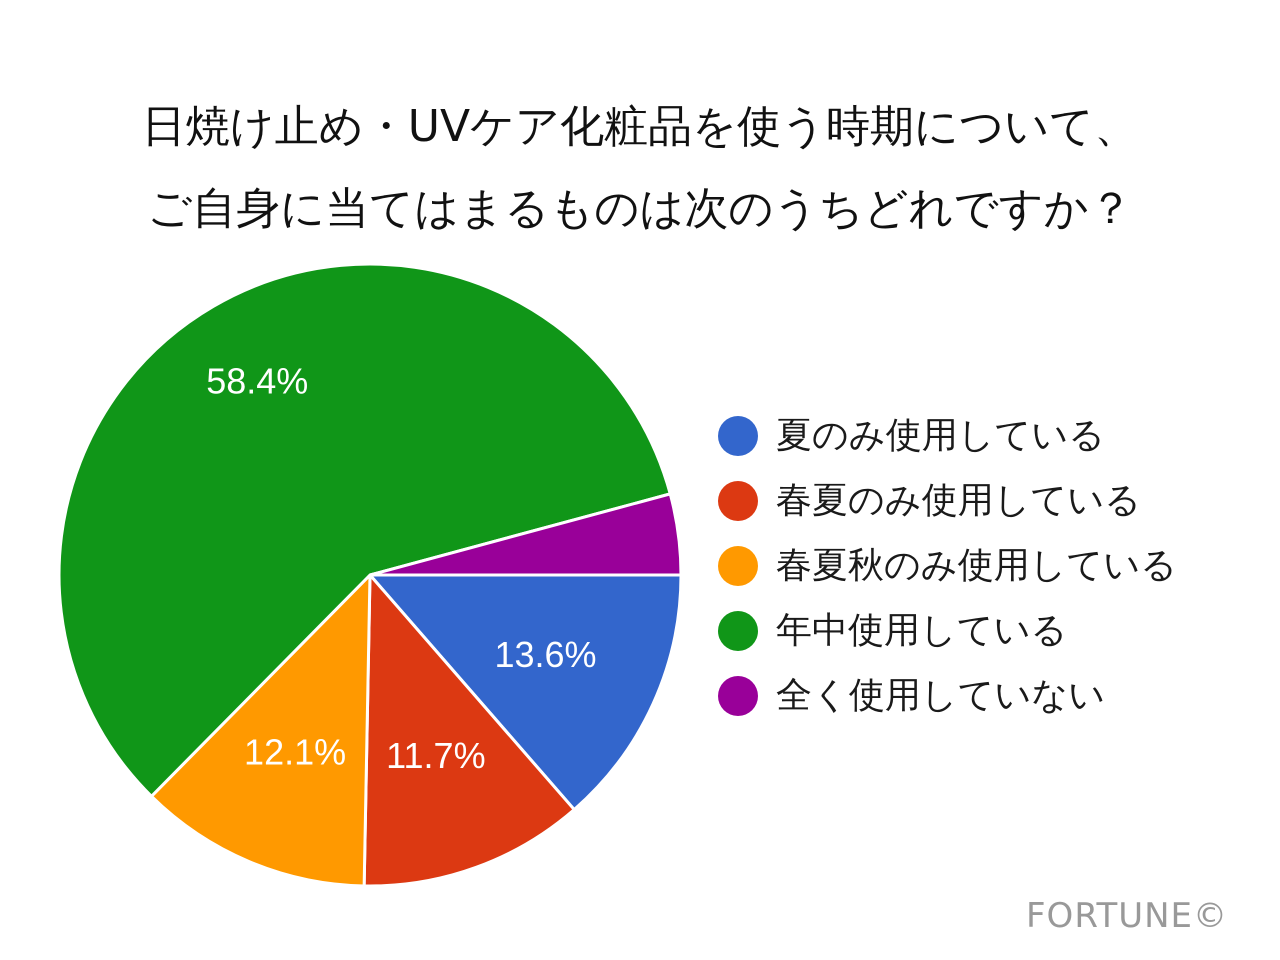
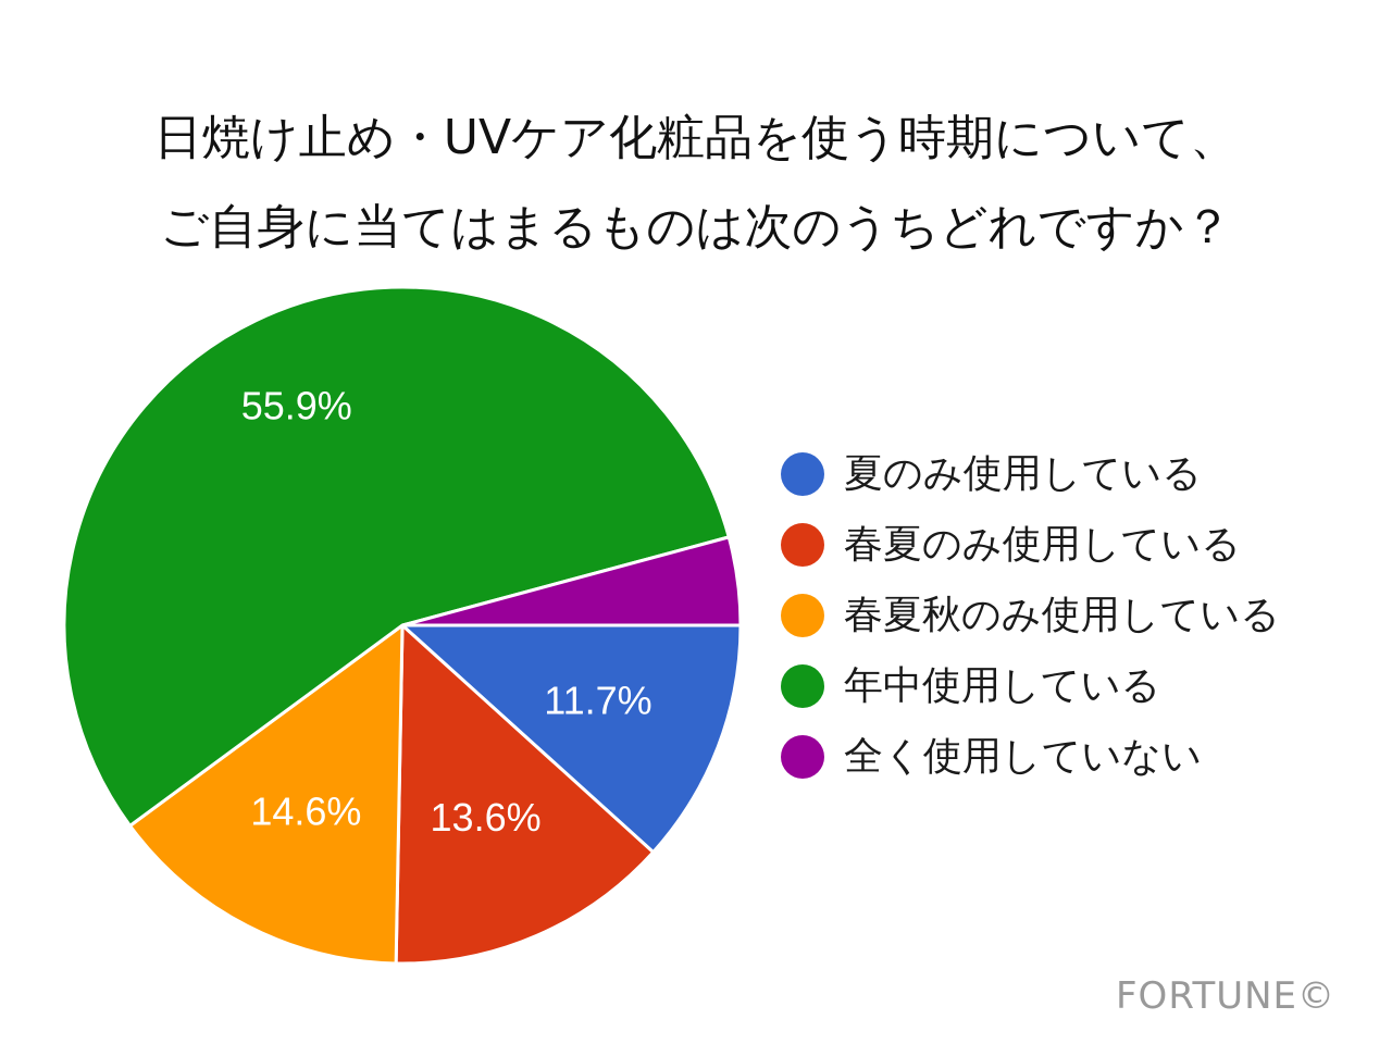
夏のみ使用している: 13.6% -> 11.7%
春夏のみ使用している: 11.7% -> 13.6%
春夏秋のみ使用している: 12.1% -> 14.6%
年中使用している: 58.4% -> 55.9%
